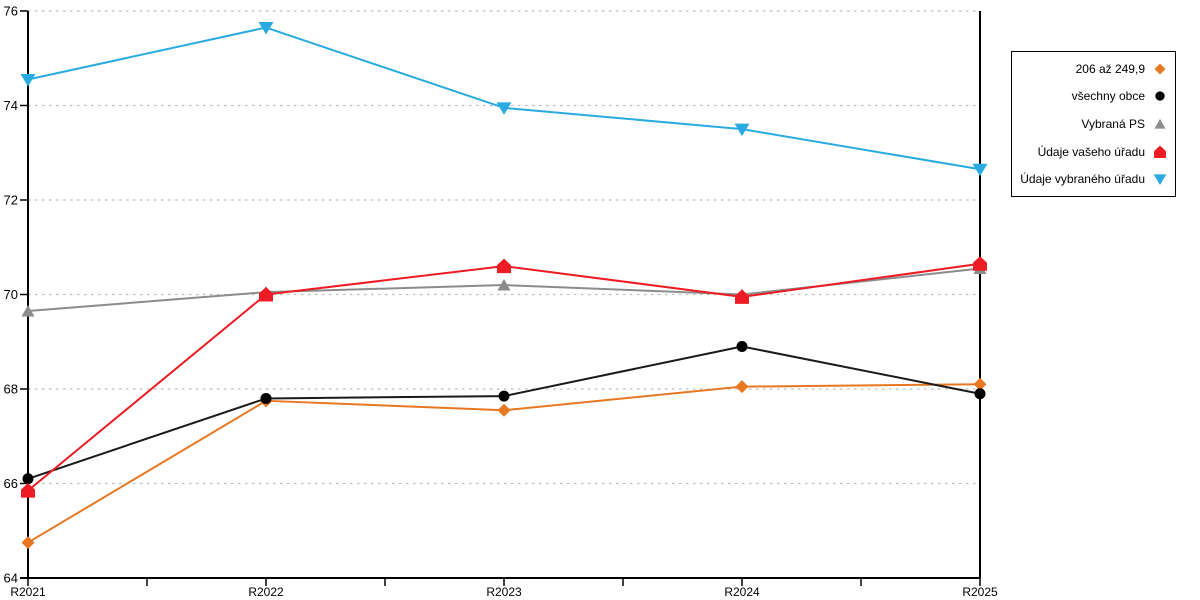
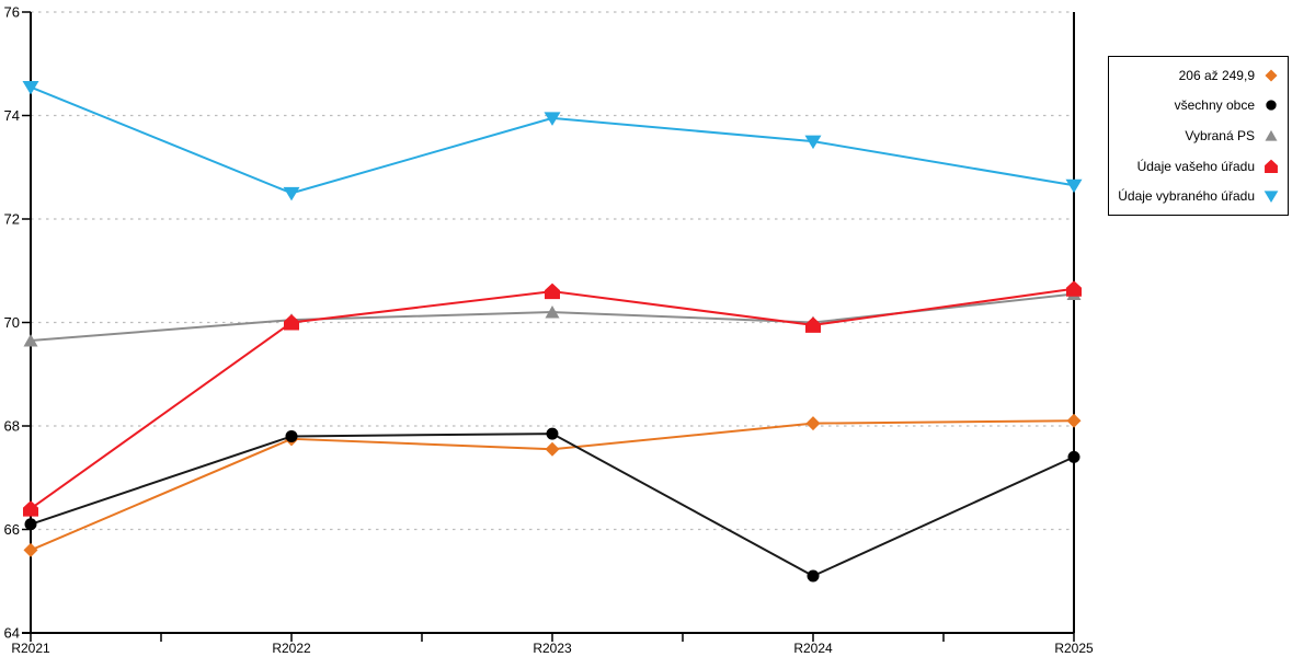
206 až 249,9/R2021: 64.8 -> 65.6
Údaje vašeho úřadu/R2021: 65.8 -> 66.4
Údaje vybraného úřadu/R2022: 75.7 -> 72.5
všechny obce/R2024: 68.9 -> 65.1
všechny obce/R2025: 67.9 -> 67.4
